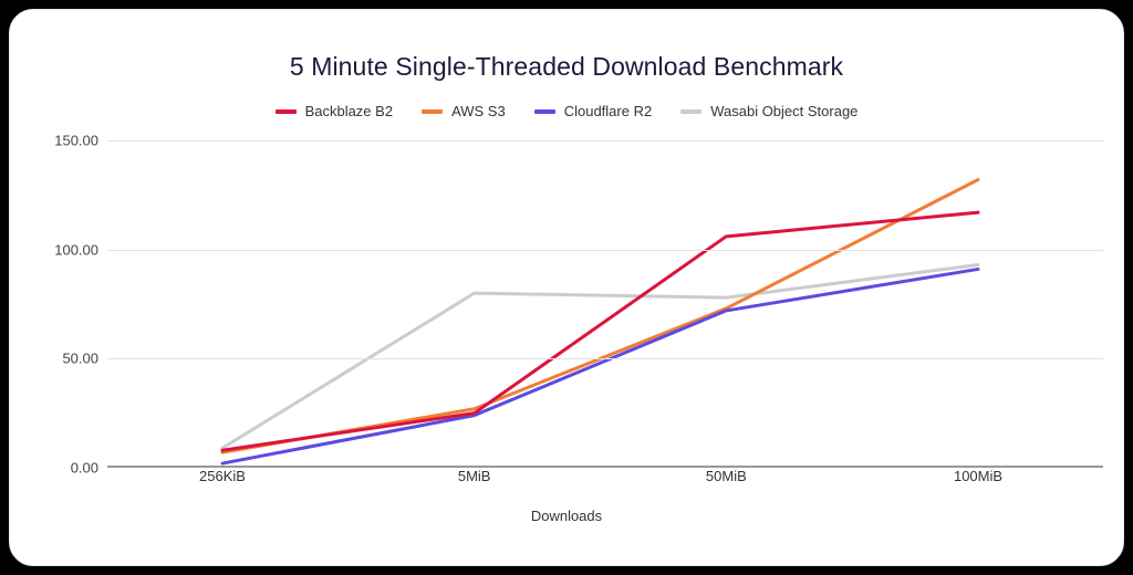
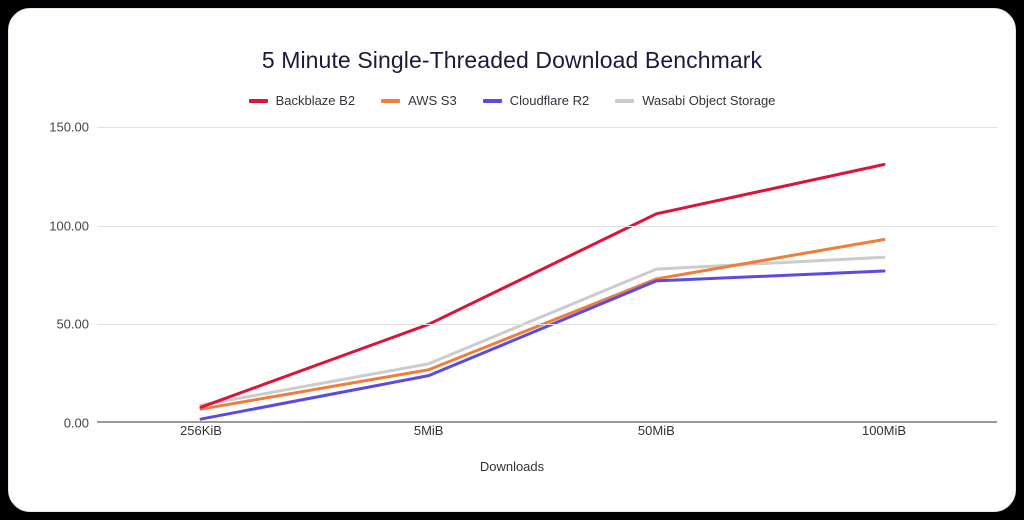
Backblaze B2/5MiB: 25 -> 50
Wasabi Object Storage/5MiB: 80 -> 30
Backblaze B2/100MiB: 117 -> 131
AWS S3/100MiB: 132 -> 93
Cloudflare R2/100MiB: 91 -> 77
Wasabi Object Storage/100MiB: 93 -> 84
